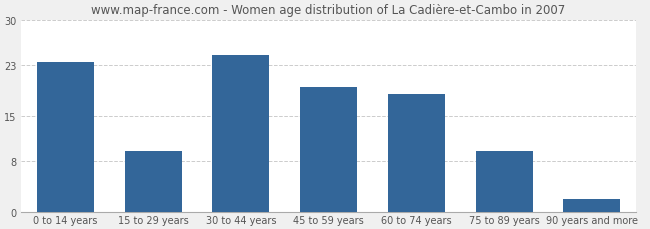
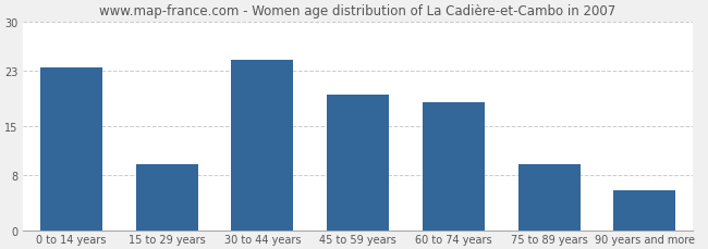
90 years and more: 2.0 -> 5.8
